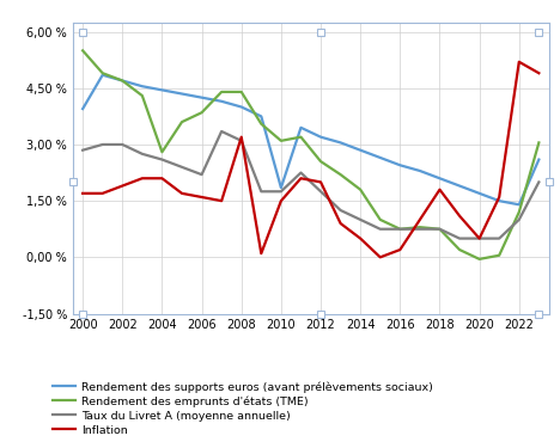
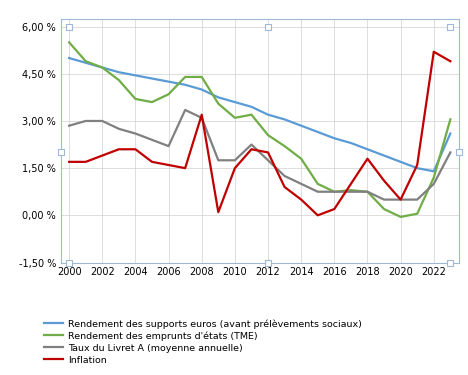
Rendement des supports euros (avant prélèvements sociaux)/2000: 3,95 % -> 5,00 %
Rendement des emprunts d'états (TME)/2004: 2,80 % -> 3,70 %
Rendement des supports euros (avant prélèvements sociaux)/2010: 1,85 % -> 3,60 %
